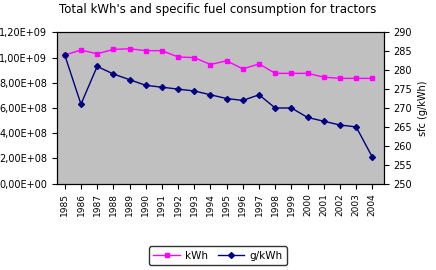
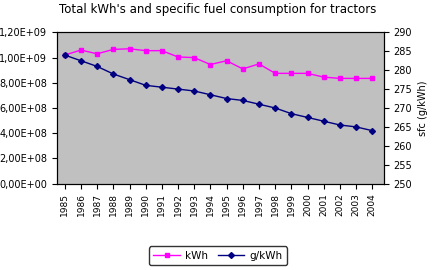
g/kWh/1986: 271.0 -> 282.5
g/kWh/1997: 273.5 -> 271.0
g/kWh/1999: 270.0 -> 268.5
g/kWh/2004: 257.0 -> 264.0
